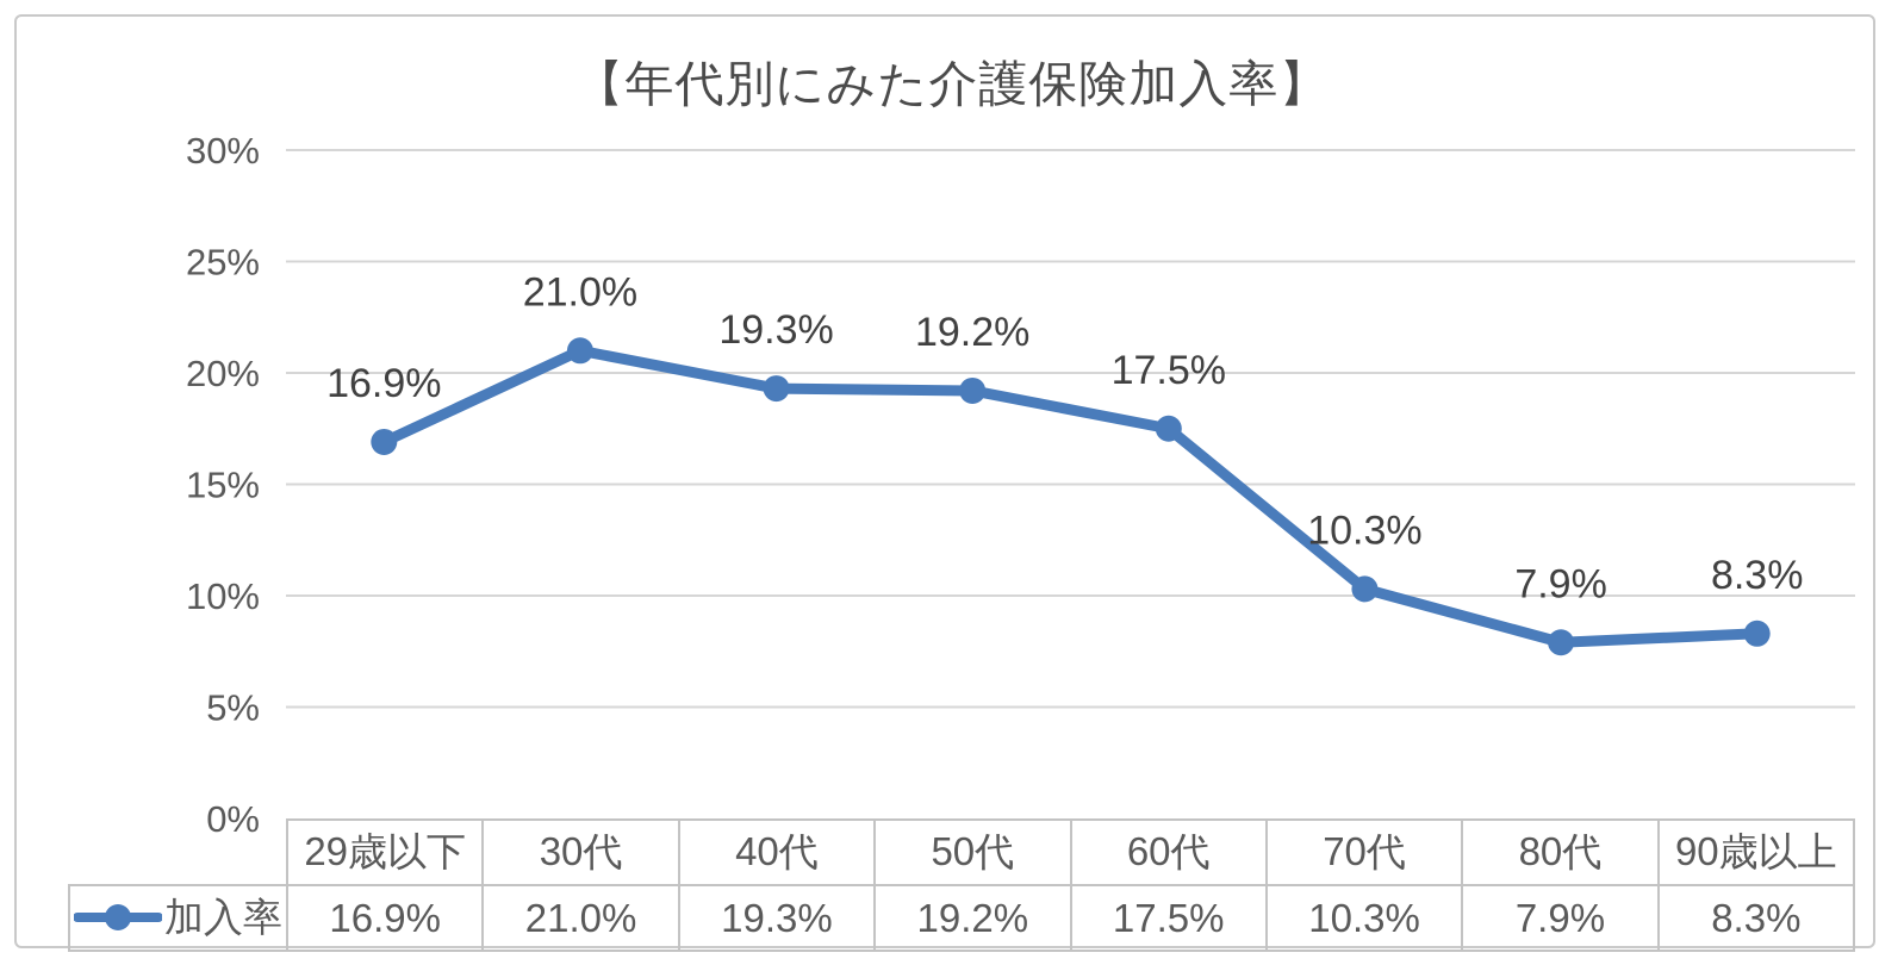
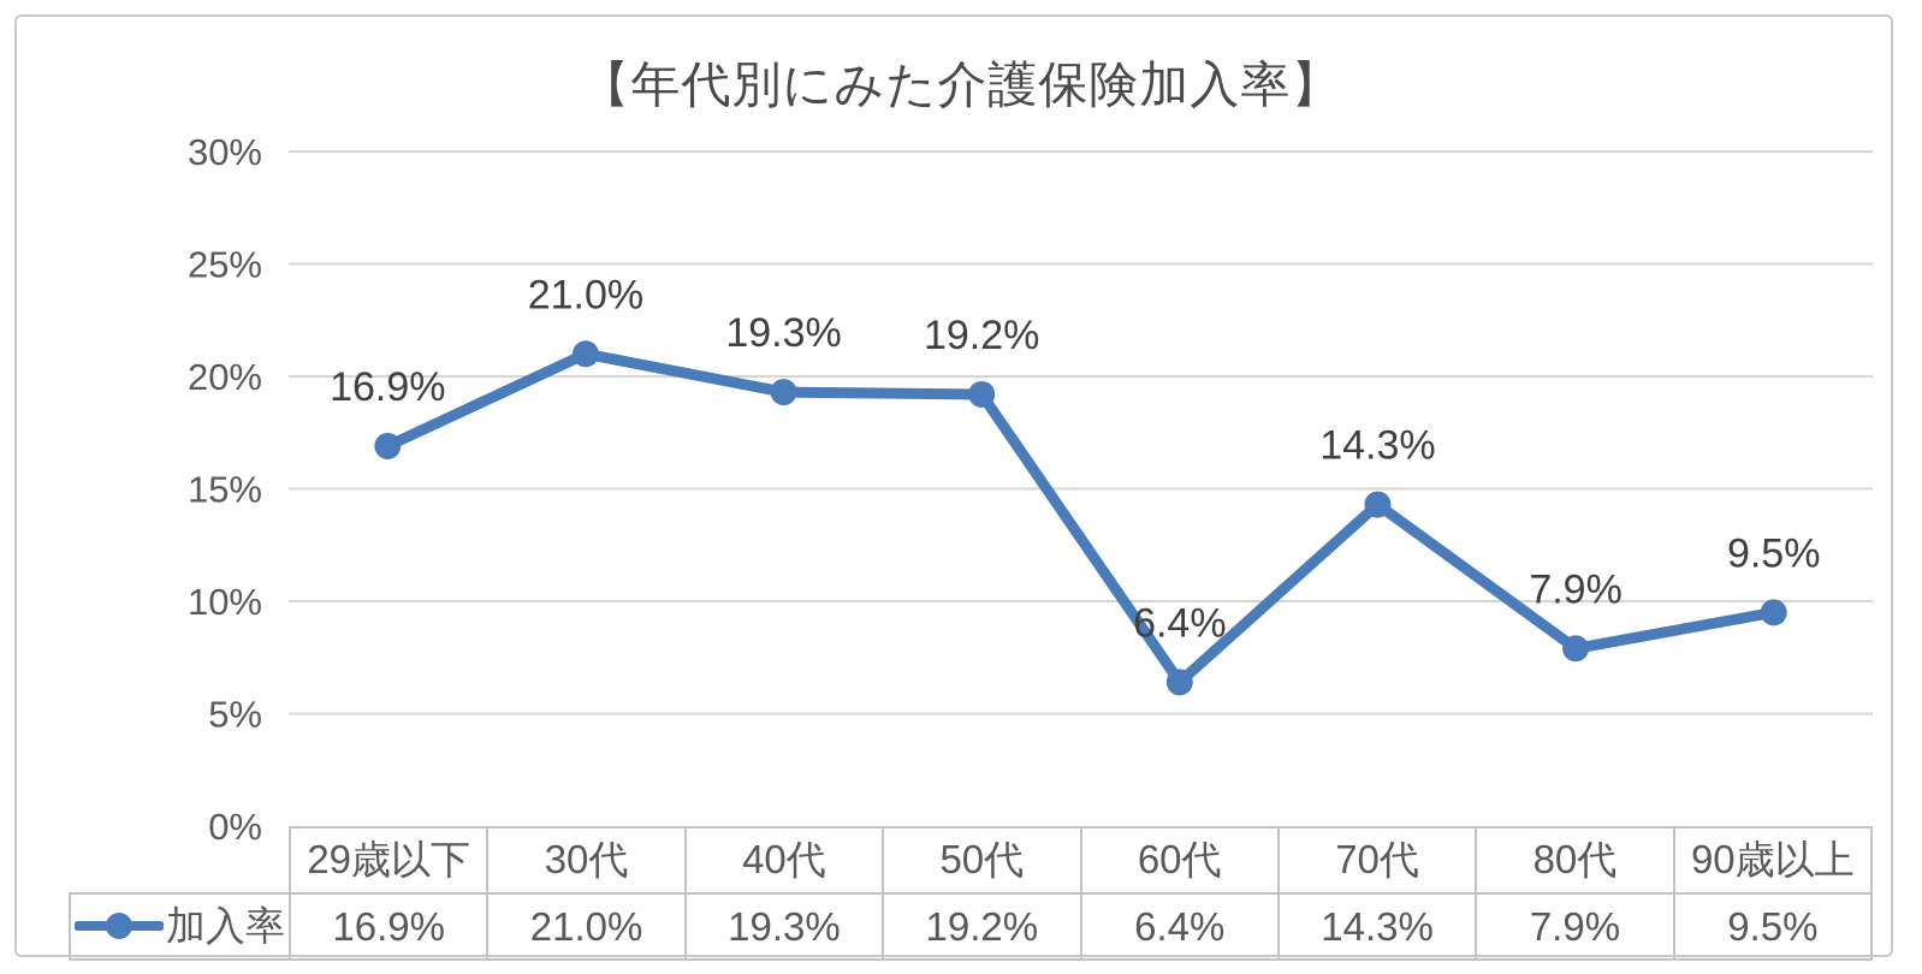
60代: 17.5% -> 6.4%
70代: 10.3% -> 14.3%
90歳以上: 8.3% -> 9.5%
